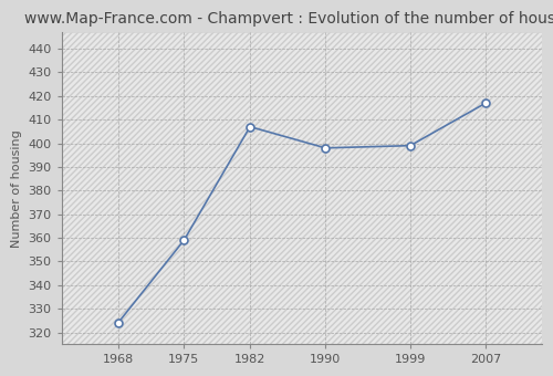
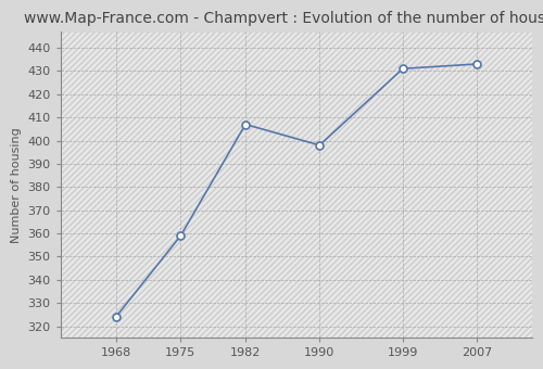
1999: 399 -> 431
2007: 417 -> 433
